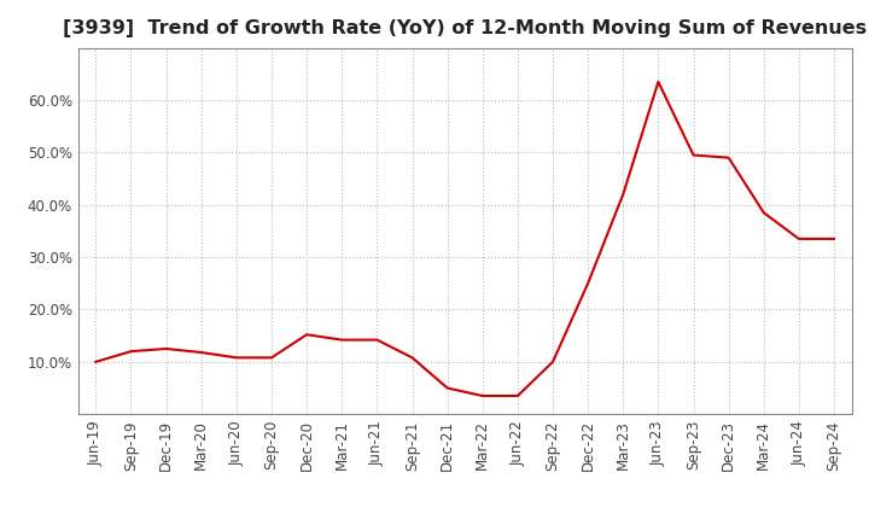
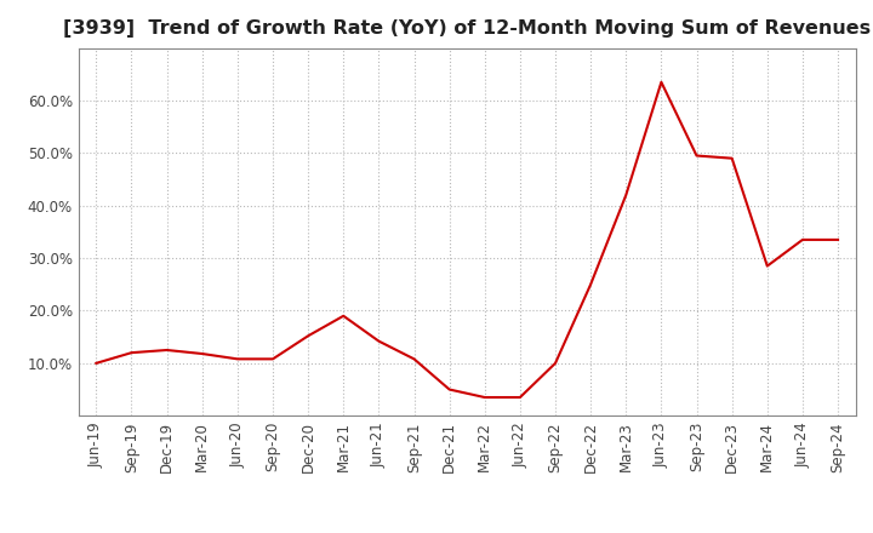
Mar-21: 14.2% -> 19.0%
Mar-24: 38.5% -> 28.5%
